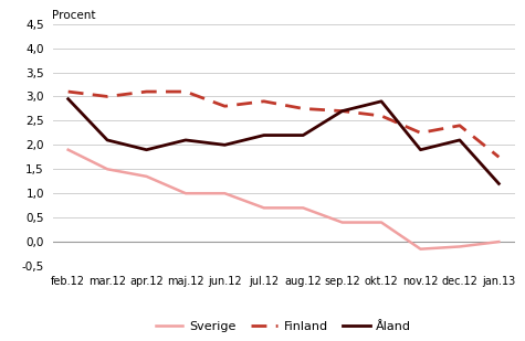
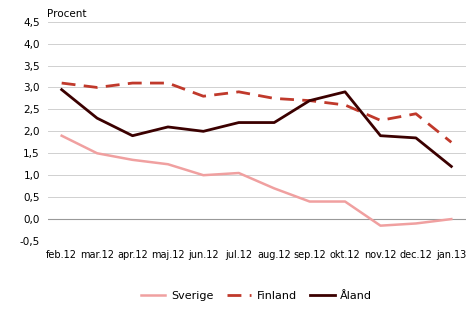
Åland/mar.12: 2,10 -> 2,30
Sverige/maj.12: 1,00 -> 1,25
Sverige/jul.12: 0,70 -> 1,05
Åland/dec.12: 2,10 -> 1,85
